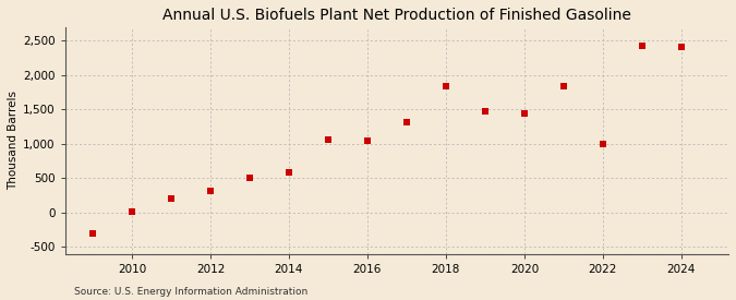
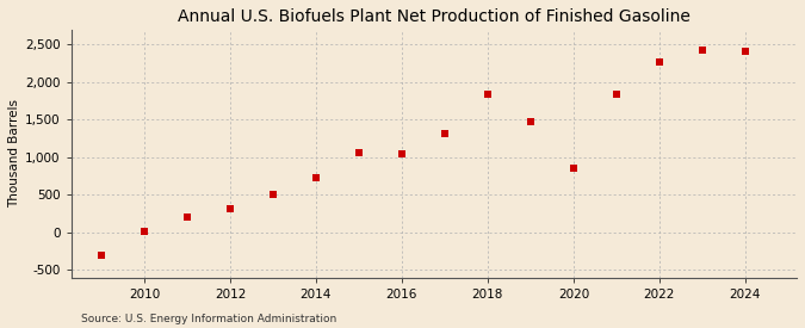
2014: 580 -> 730
2020: 1,440 -> 860
2022: 1,000 -> 2,270
